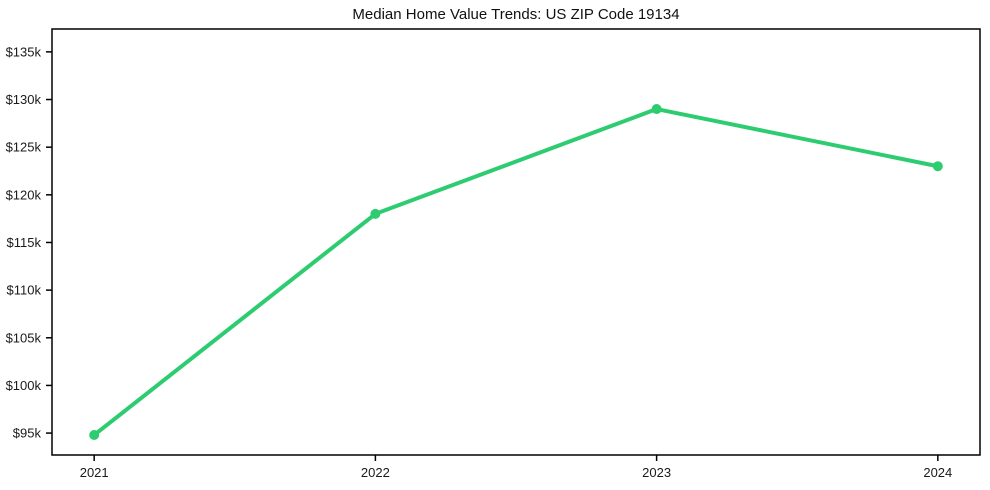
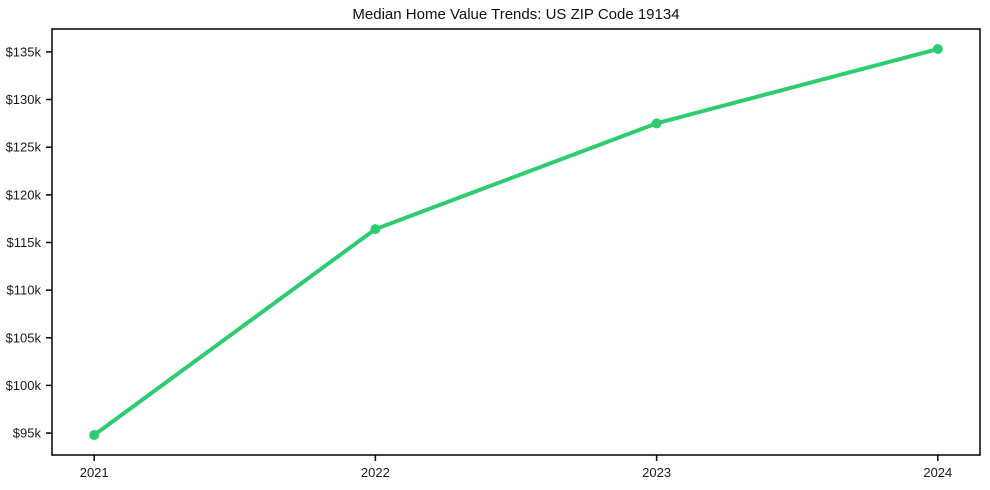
2022: $118k -> $116k
2023: $129k -> $128k
2024: $123k -> $135k
